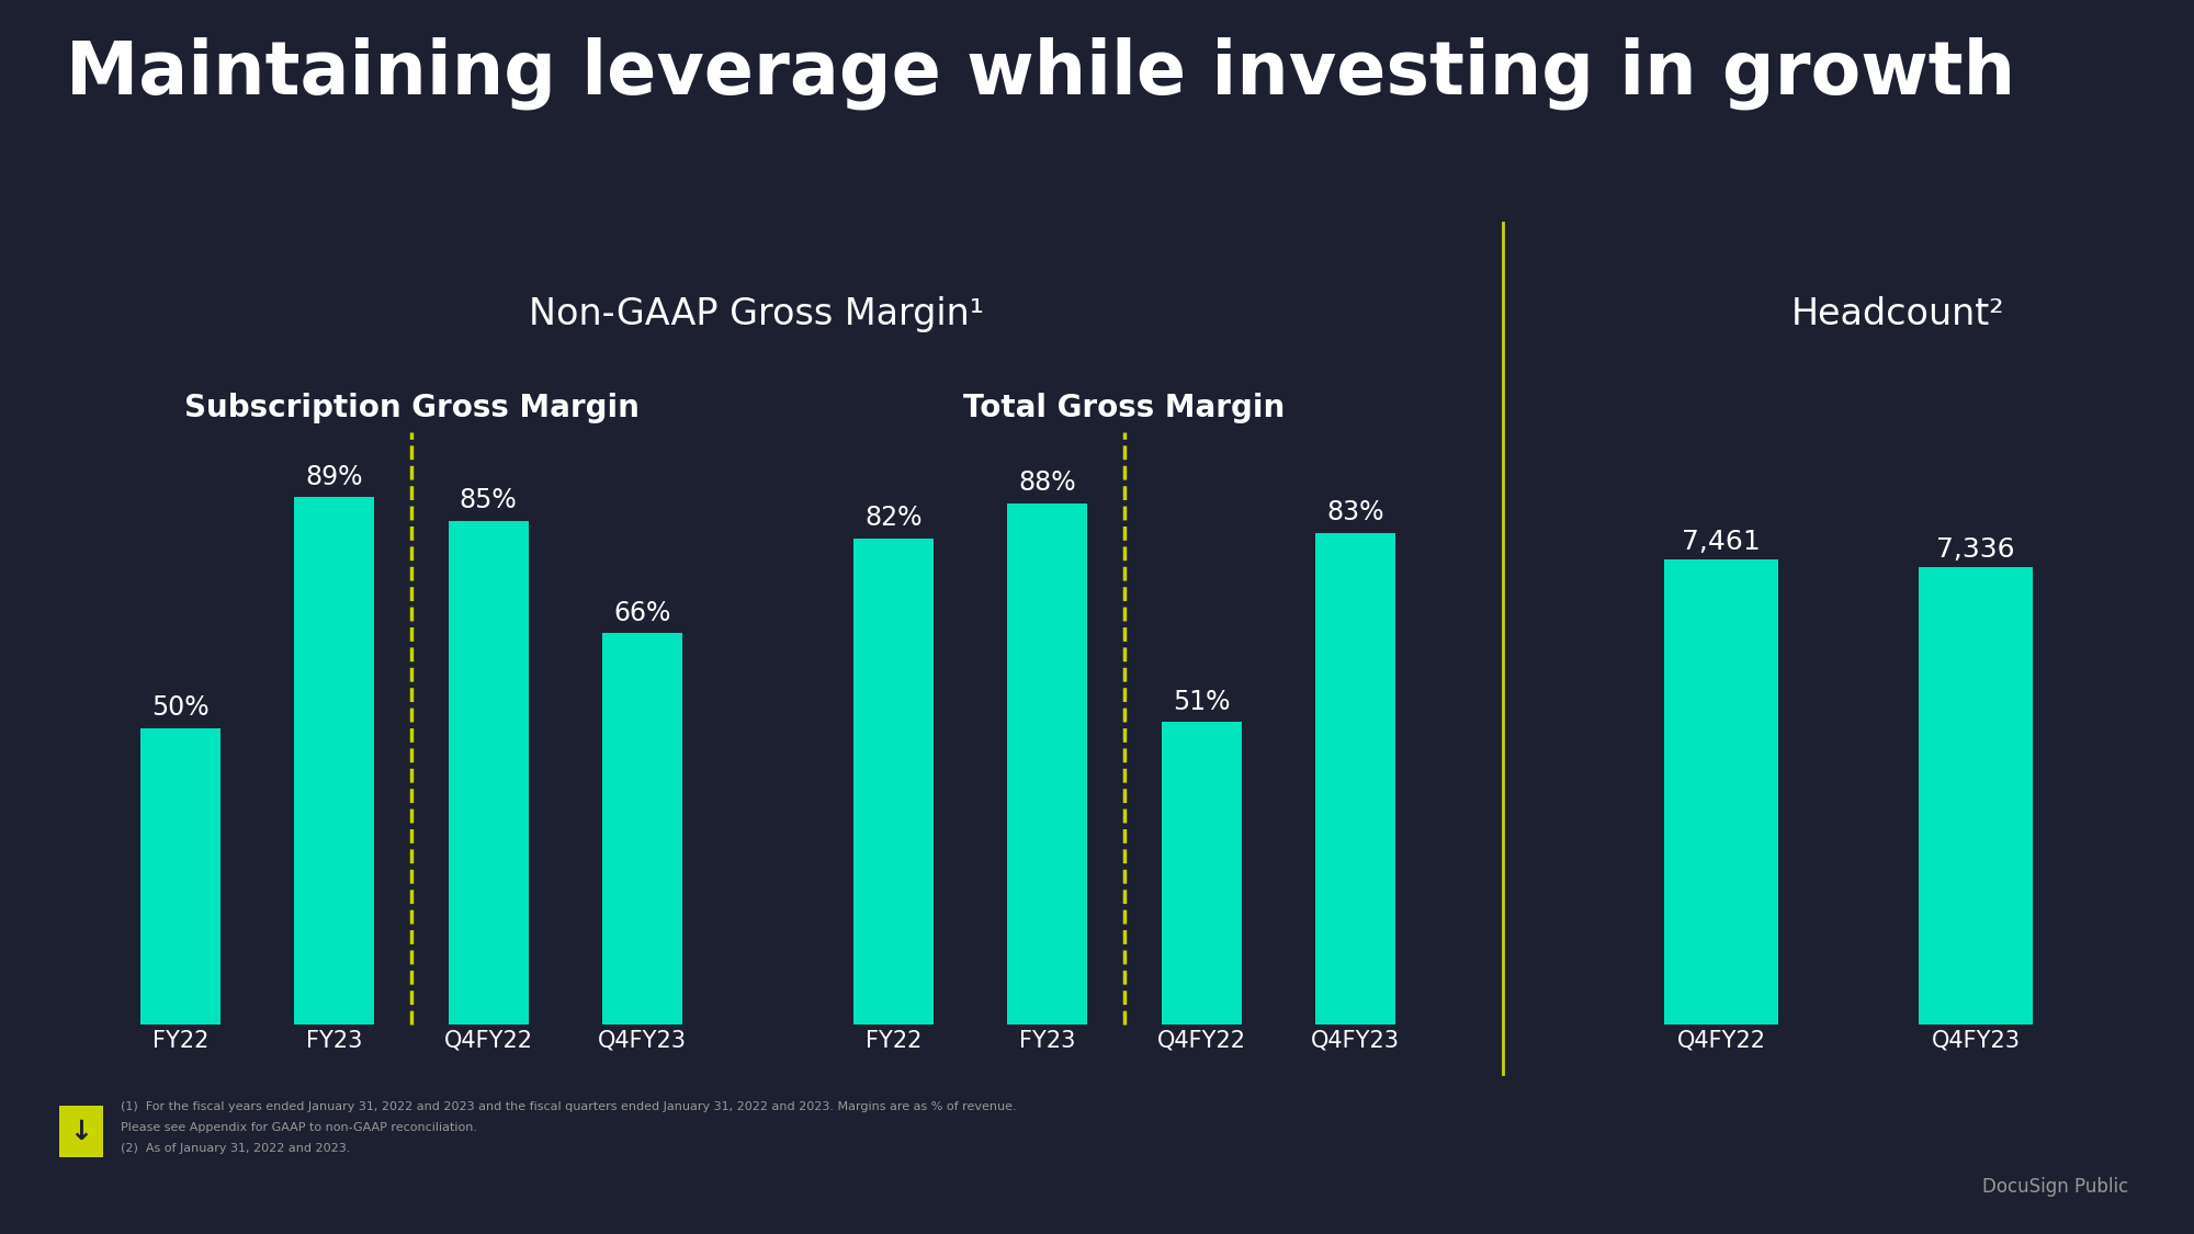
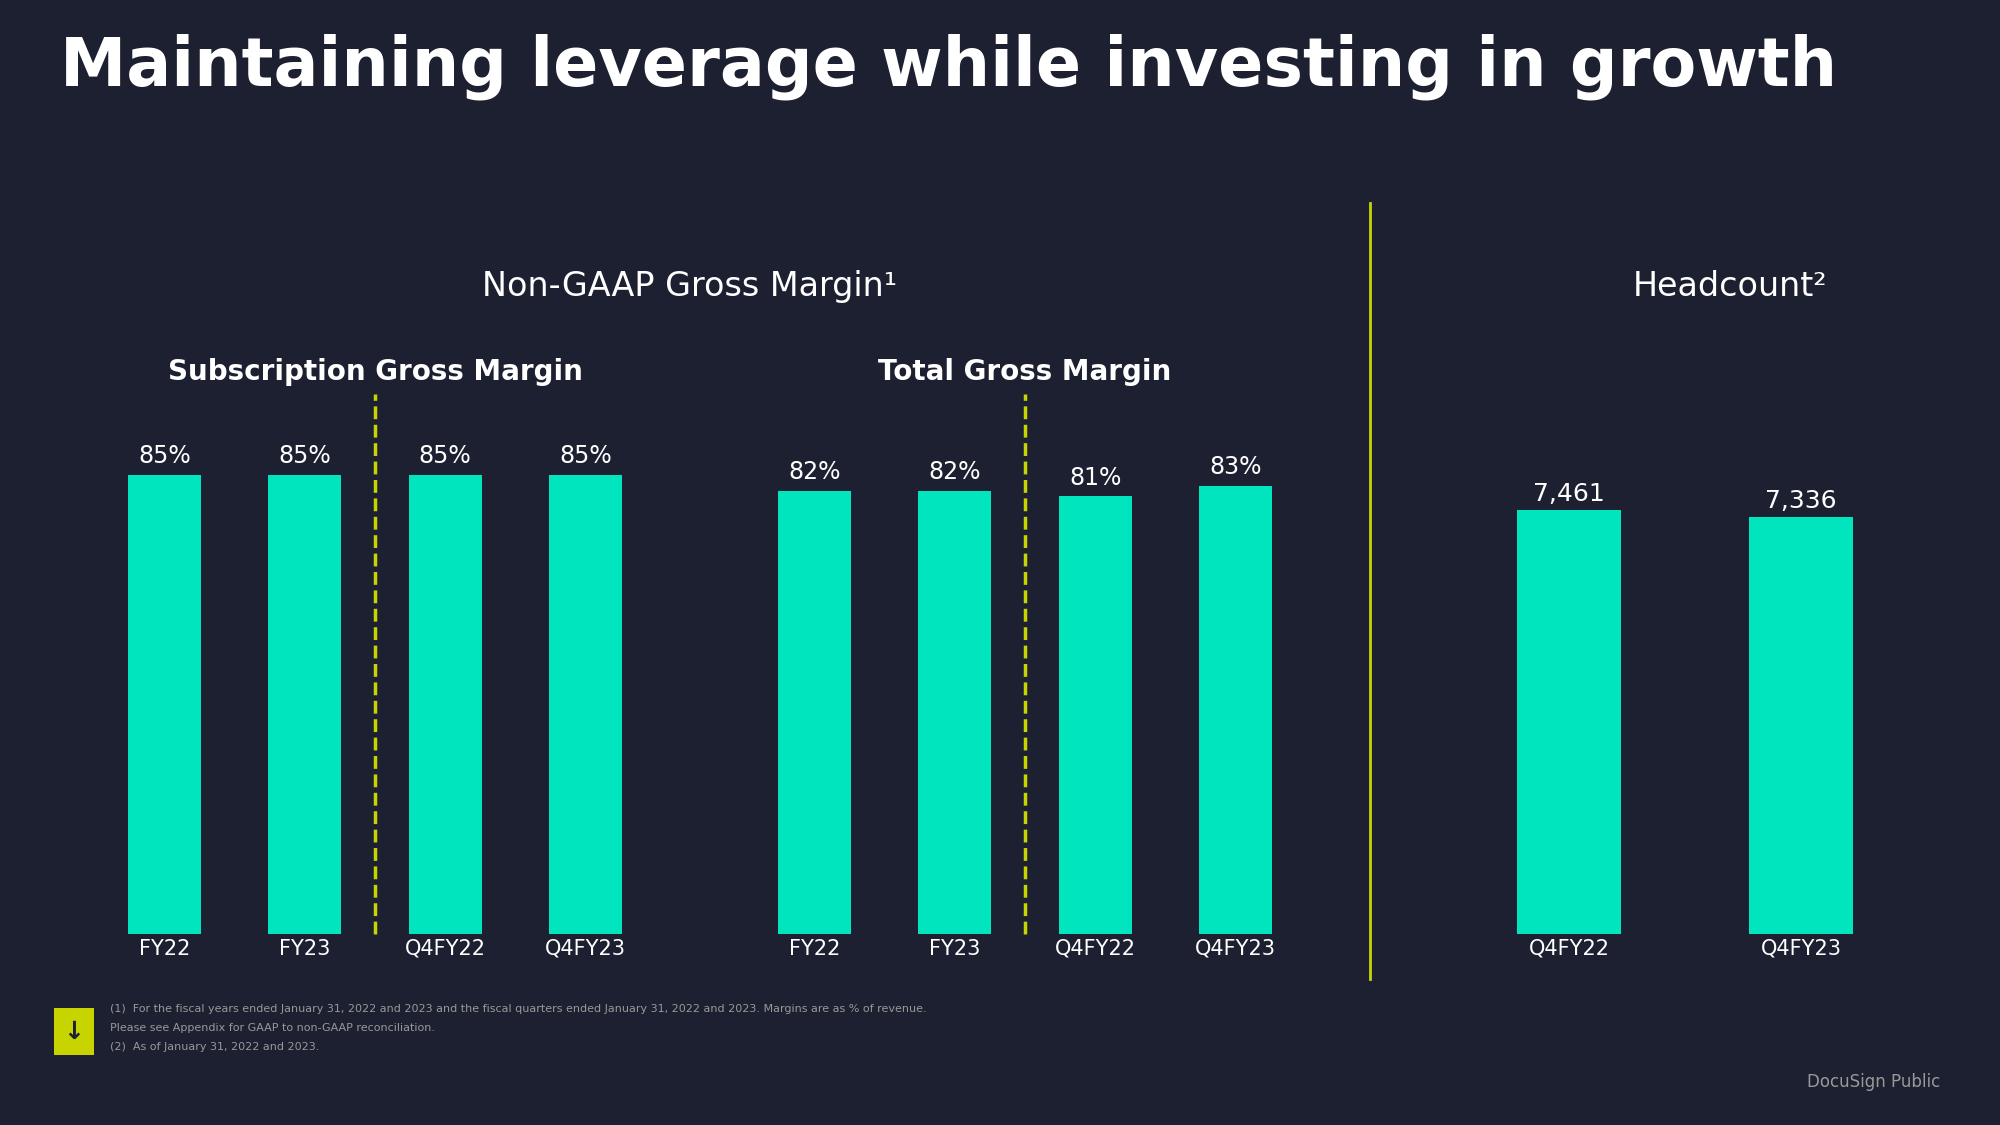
Subscription Gross Margin/FY22: 50% -> 85%
Subscription Gross Margin/FY23: 89% -> 85%
Subscription Gross Margin/Q4FY23: 66% -> 85%
Total Gross Margin/FY23: 88% -> 82%
Total Gross Margin/Q4FY22: 51% -> 81%
